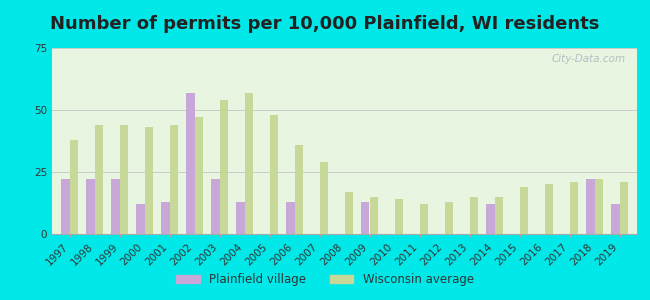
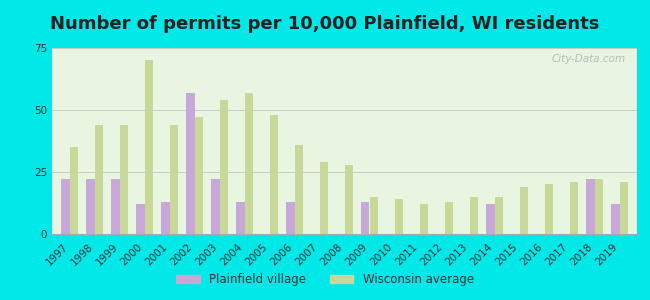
Wisconsin average/1997: 38 -> 35
Wisconsin average/2000: 43 -> 70
Wisconsin average/2008: 17 -> 28
